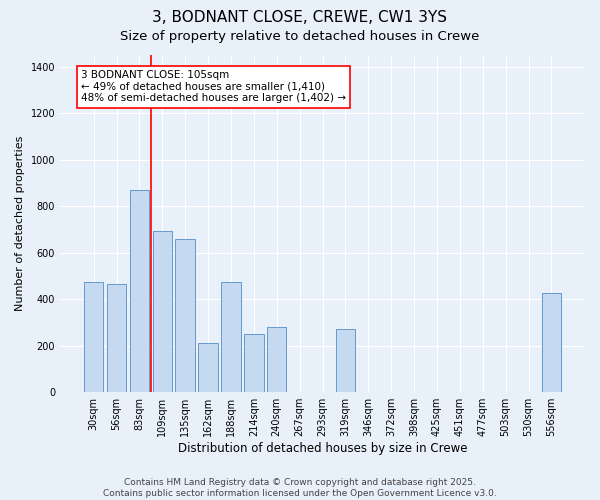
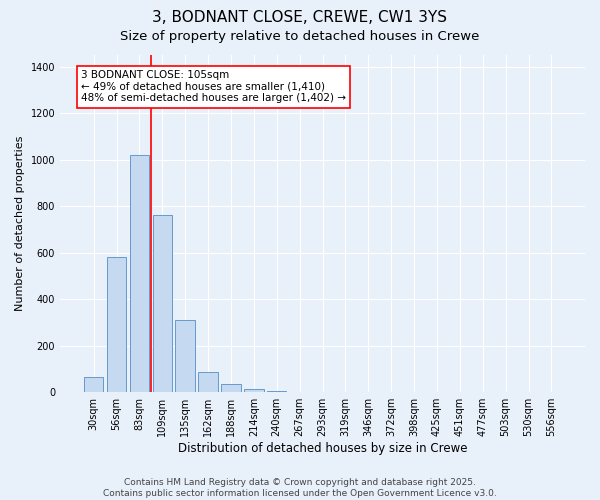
30sqm: 475 -> 65
56sqm: 465 -> 580
83sqm: 870 -> 1020
109sqm: 695 -> 760
135sqm: 660 -> 310
162sqm: 210 -> 85
188sqm: 475 -> 35
214sqm: 250 -> 15
240sqm: 280 -> 5
319sqm: 270 -> 2
556sqm: 425 -> 2
